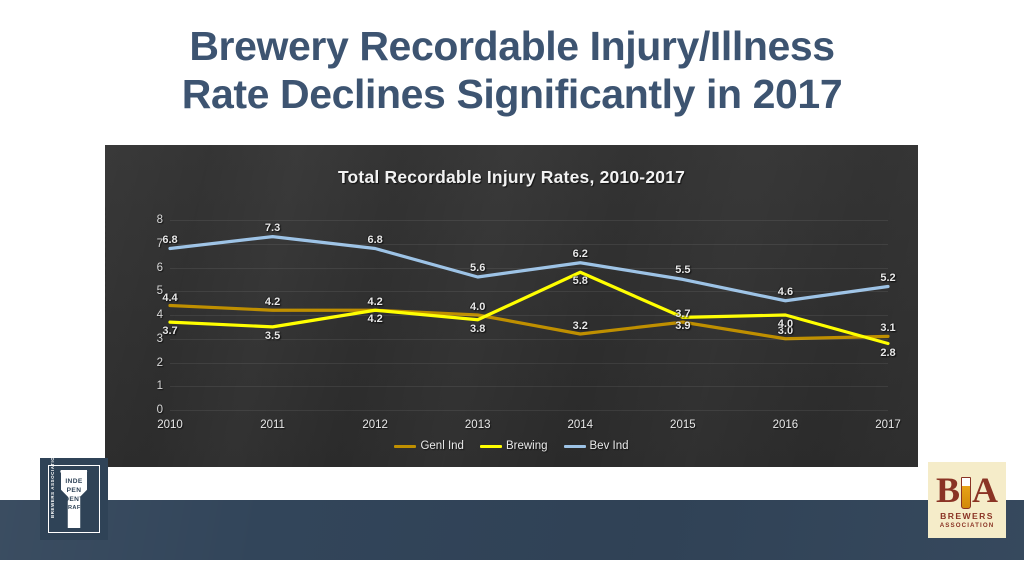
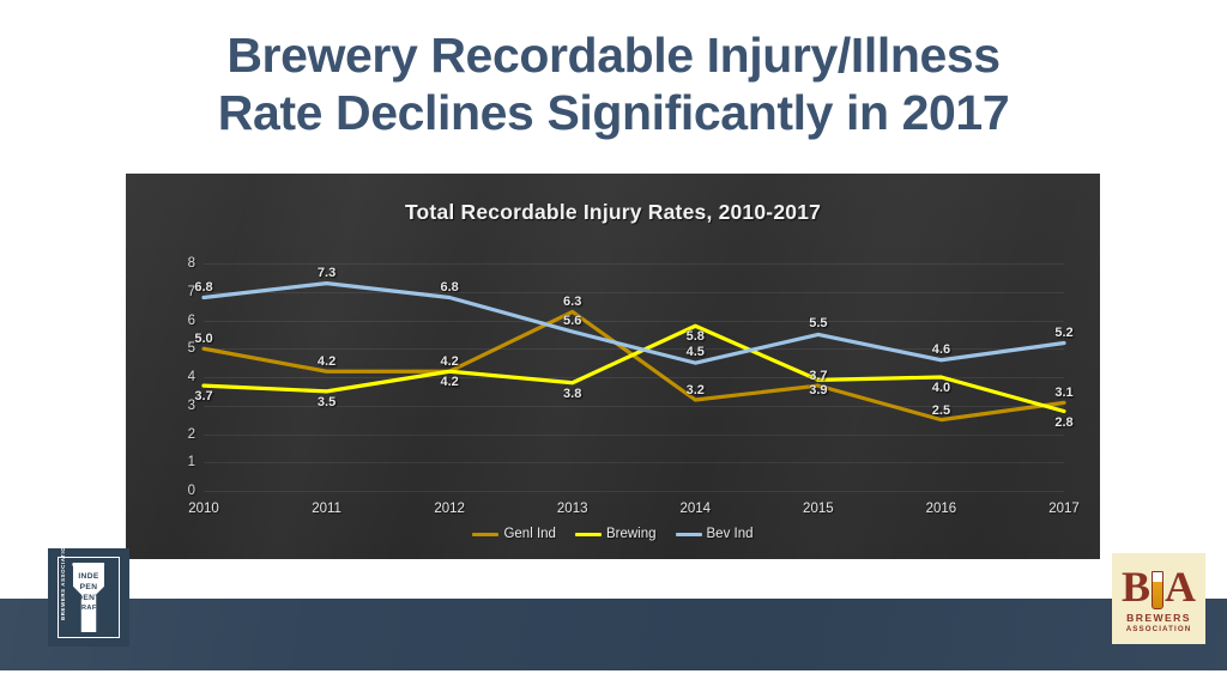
Genl Ind/2010: 4.4 -> 5.0
Genl Ind/2013: 4.0 -> 6.3
Bev Ind/2014: 6.2 -> 4.5
Genl Ind/2016: 3.0 -> 2.5
